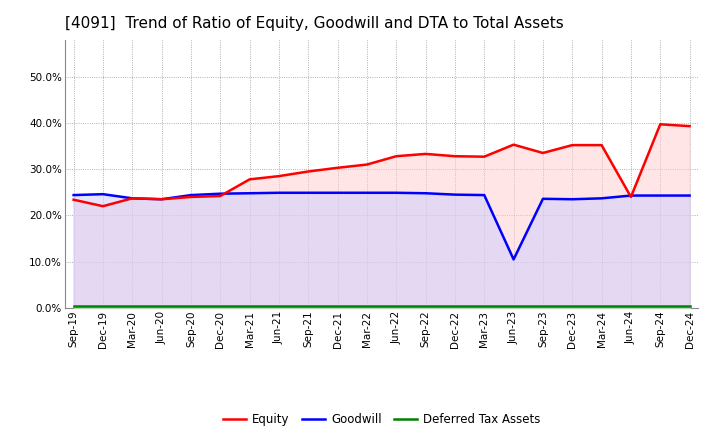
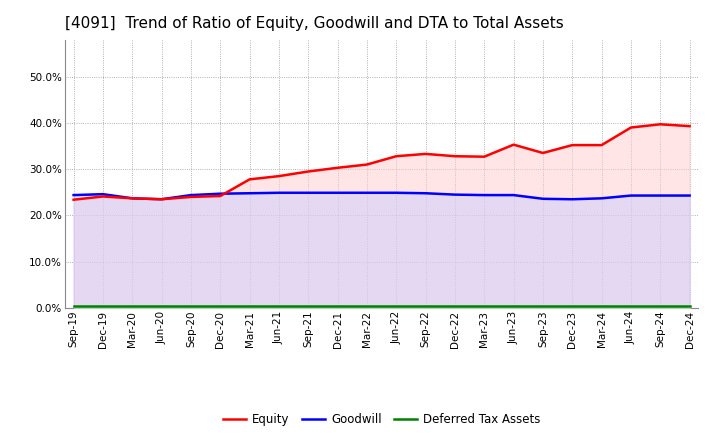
Equity/Dec-19: 22.0% -> 24.1%
Goodwill/Jun-23: 10.5% -> 24.4%
Equity/Jun-24: 24.0% -> 39.0%
